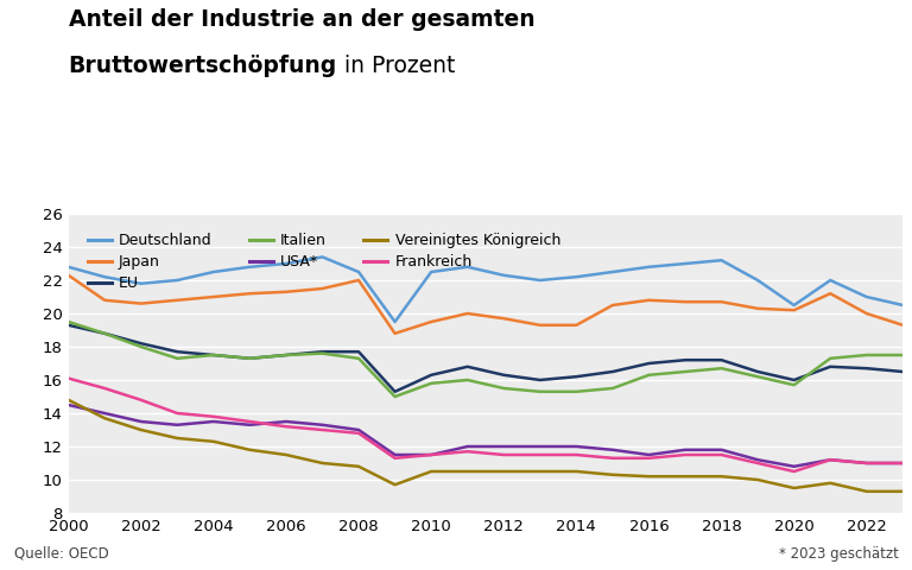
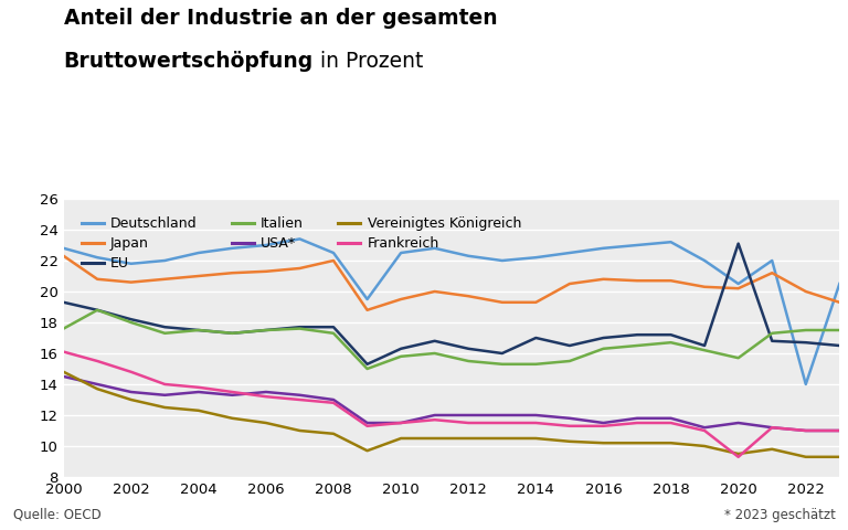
Italien/2000: 19.5 -> 17.6
EU/2014: 16.2 -> 17.0
EU/2020: 16.0 -> 23.1
USA*/2020: 10.8 -> 11.5
Frankreich/2020: 10.5 -> 9.3
Deutschland/2022: 21.0 -> 14.0
